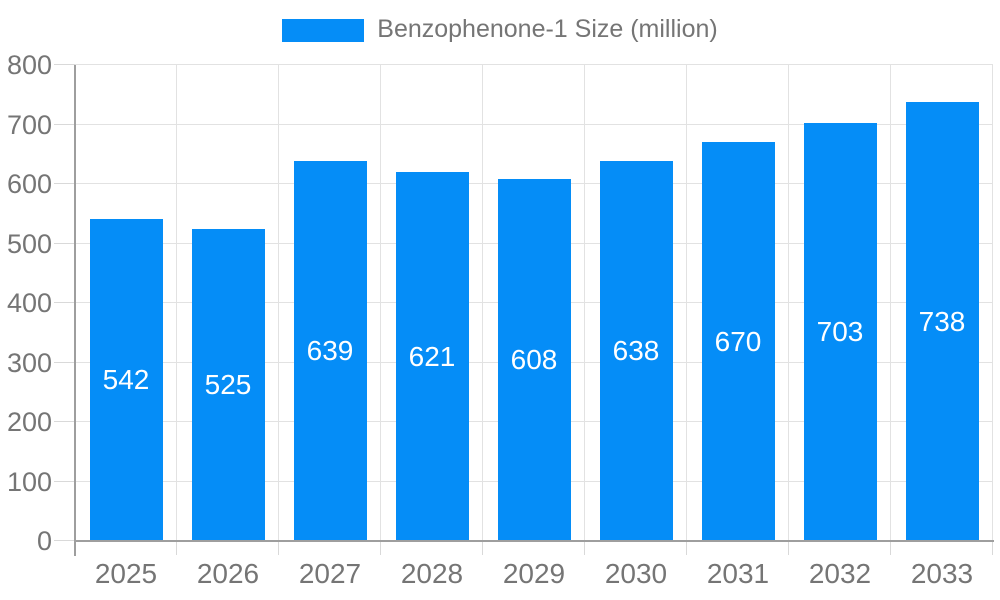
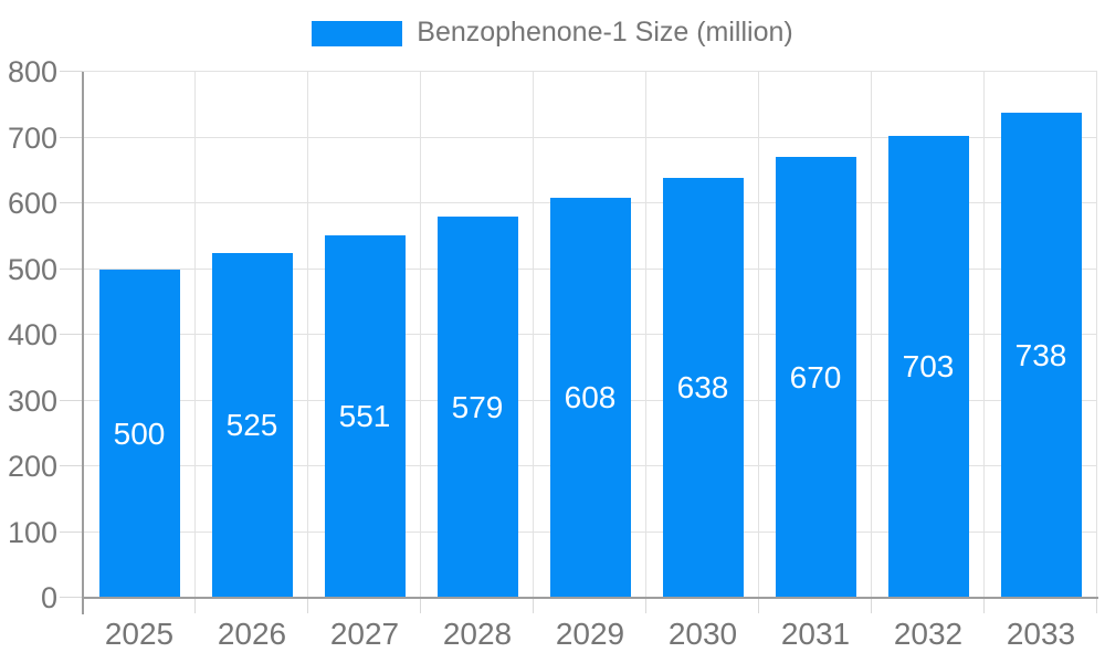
2025: 542 -> 500
2027: 639 -> 551
2028: 621 -> 579
